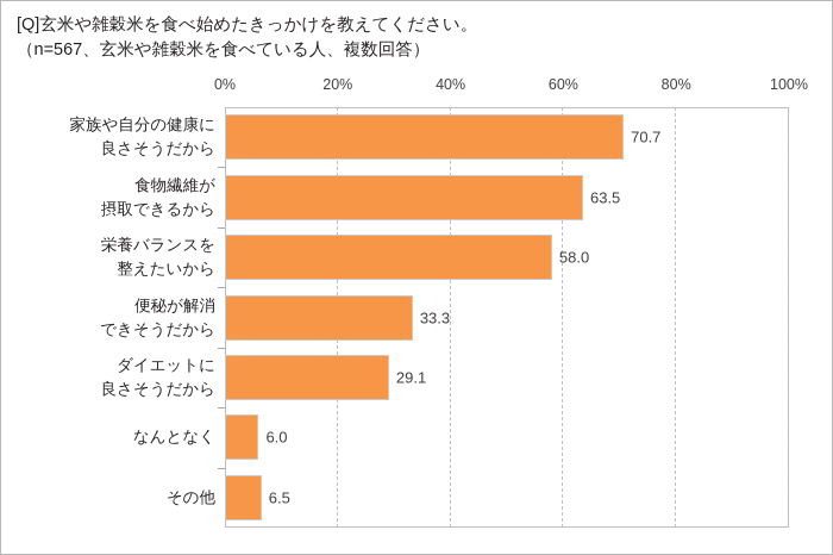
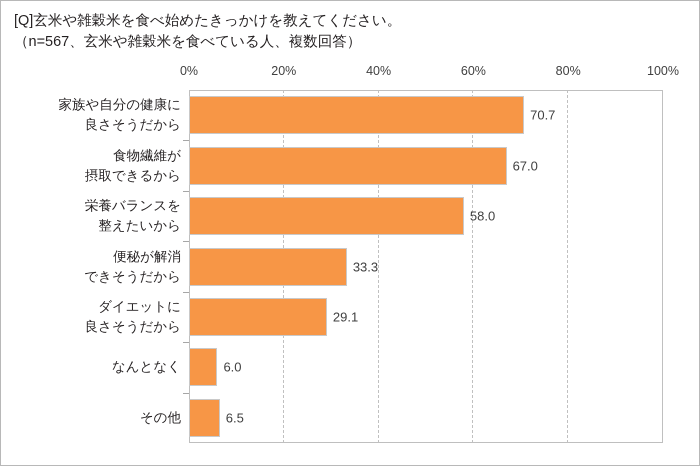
食物繊維が 摂取できるから: 63.5 -> 67.0
